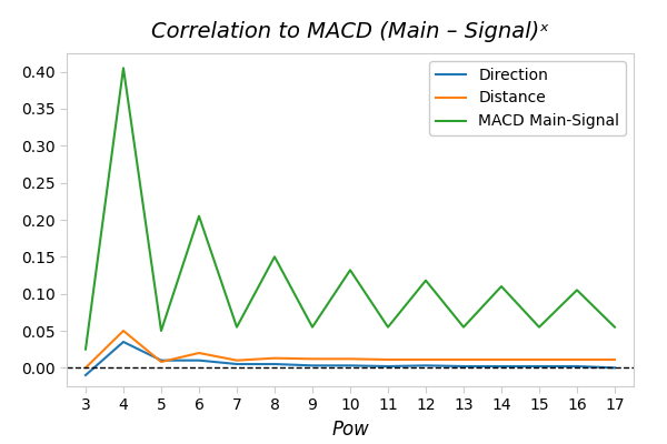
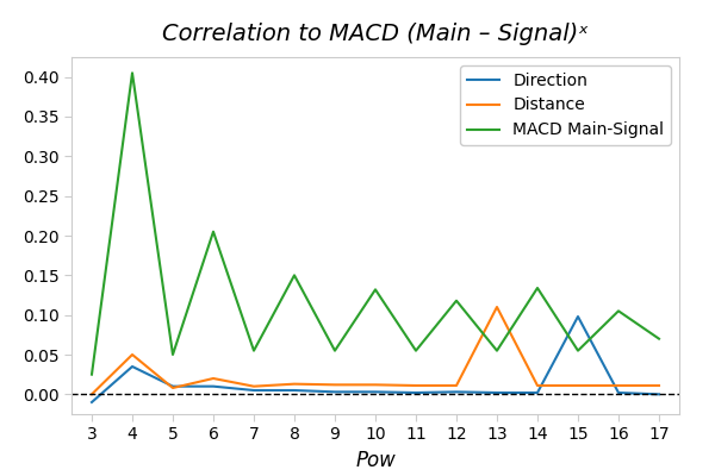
Distance/13: 0.011 -> 0.110
MACD Main-Signal/14: 0.110 -> 0.134
Direction/15: 0.002 -> 0.098
MACD Main-Signal/17: 0.055 -> 0.070
